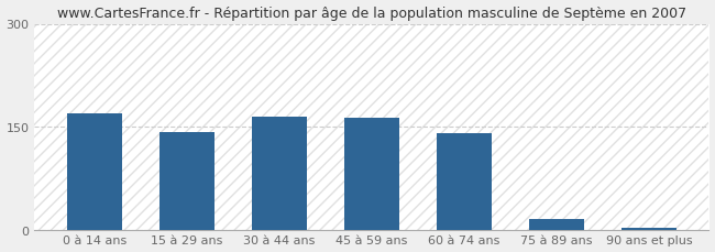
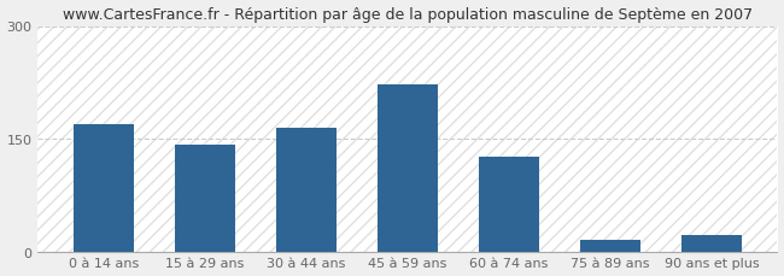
45 à 59 ans: 163 -> 222
60 à 74 ans: 140 -> 126
90 ans et plus: 3 -> 22
